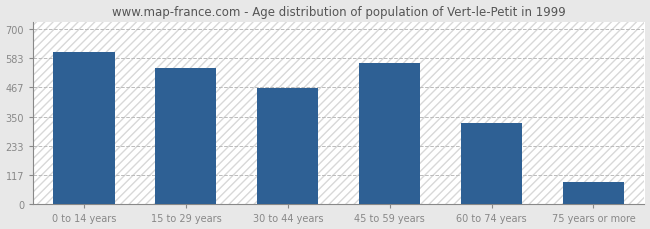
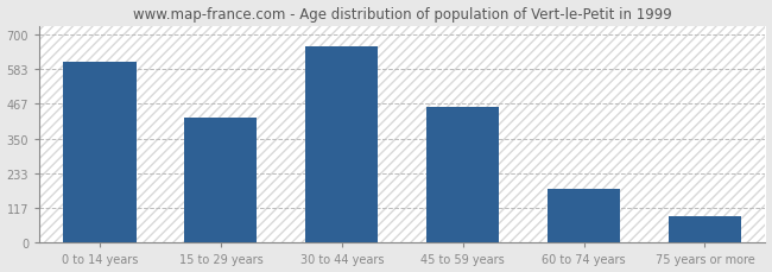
15 to 29 years: 545 -> 422
30 to 44 years: 465 -> 660
45 to 59 years: 565 -> 455
60 to 74 years: 325 -> 181
